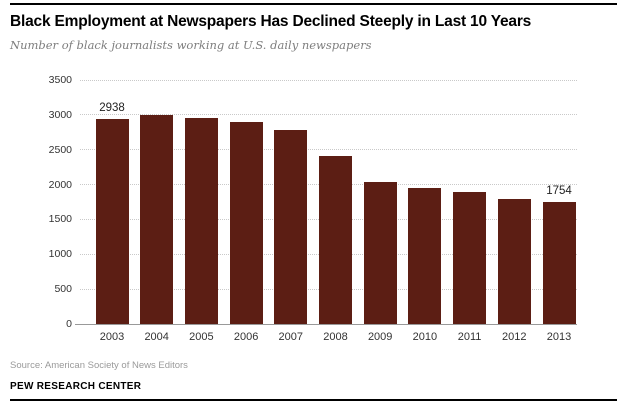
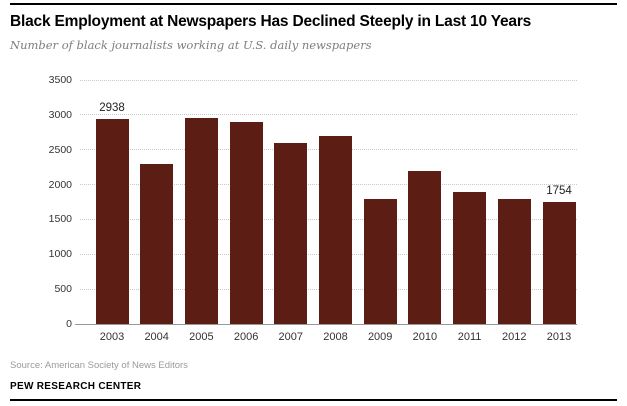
2004: 3000 -> 2300
2007: 2800 -> 2600
2008: 2400 -> 2700
2009: 2000 -> 1800
2010: 2000 -> 2200
